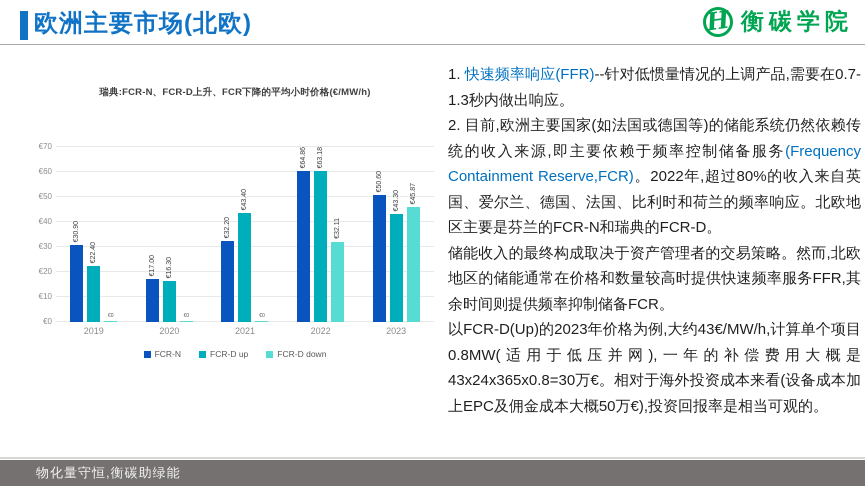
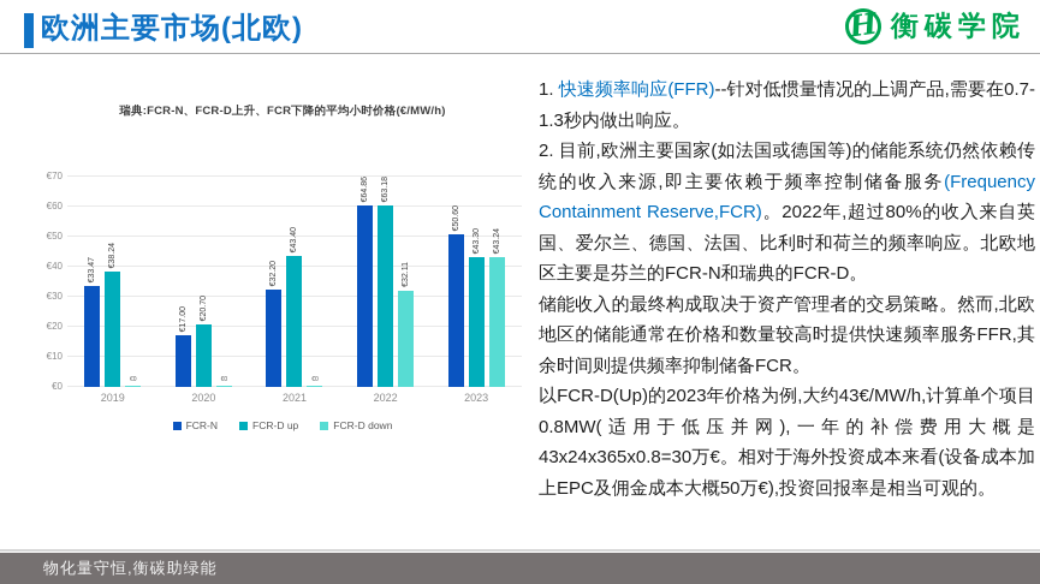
FCR-N/2019: €30.90 -> €33.47
FCR-D up/2019: €22.40 -> €38.24
FCR-D up/2020: €16.30 -> €20.70
FCR-D down/2023: €45.87 -> €43.24
